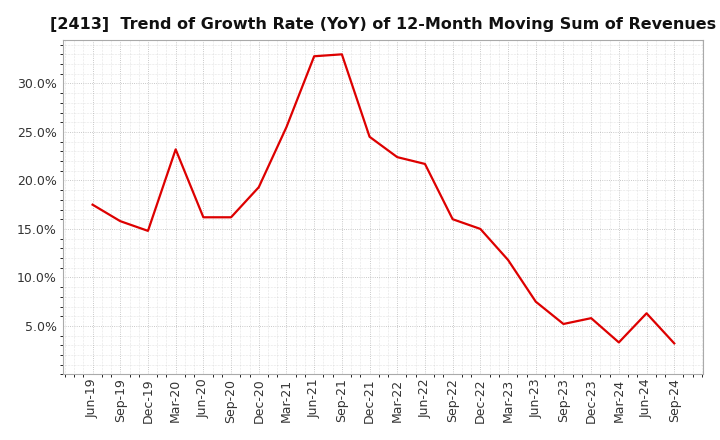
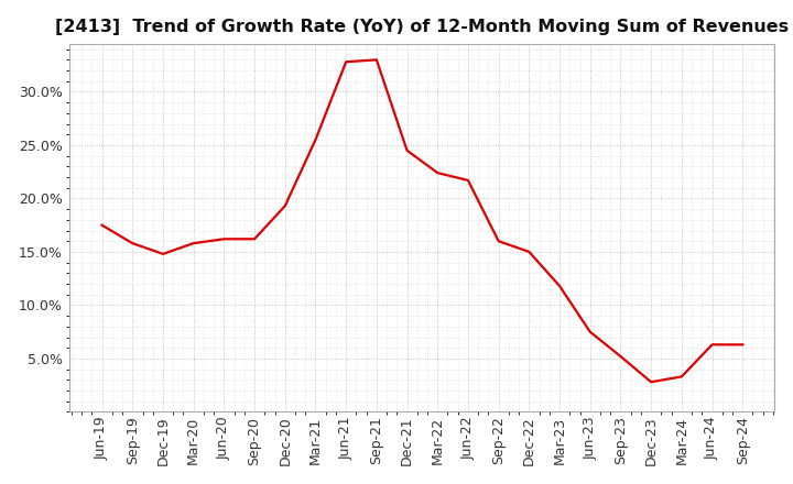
Mar-20: 23.2% -> 15.8%
Dec-23: 5.8% -> 2.8%
Sep-24: 3.2% -> 6.3%
